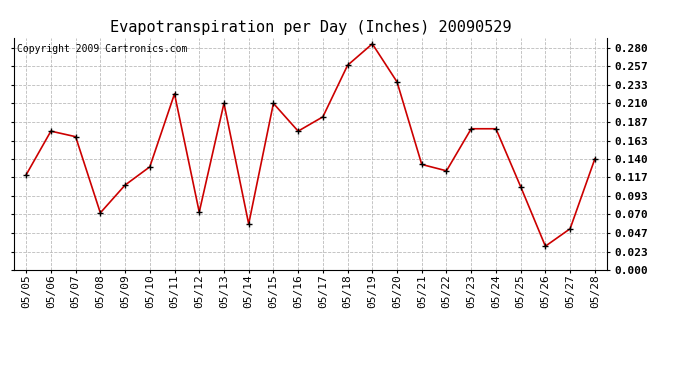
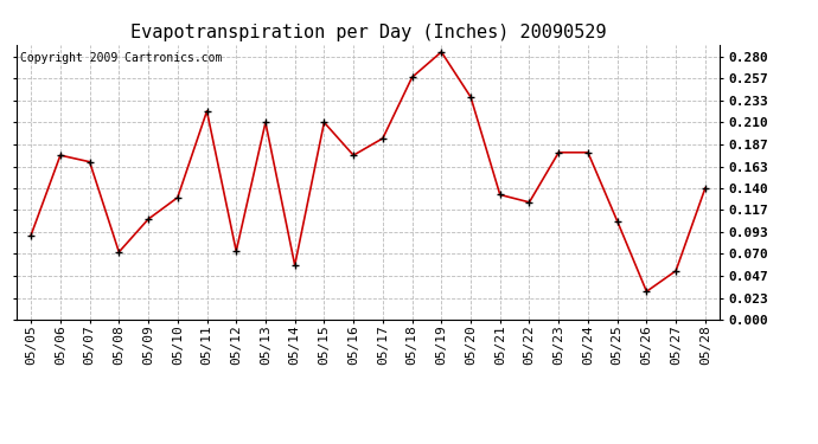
05/05: 0.120 -> 0.090
